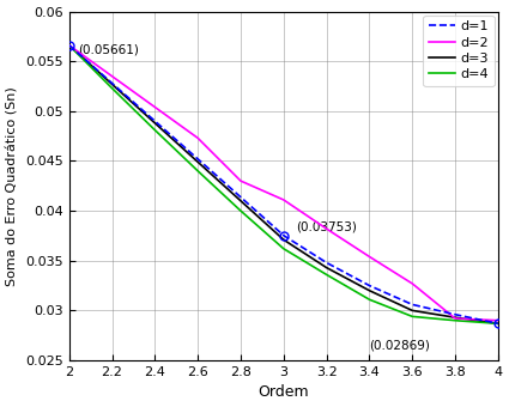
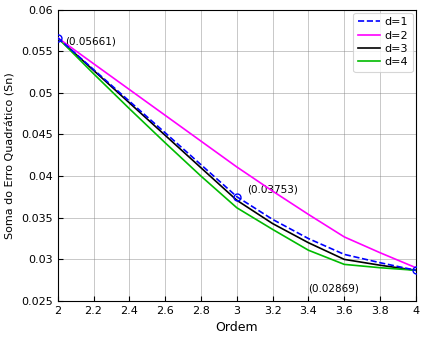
d=2/2.8: 0.0430 -> 0.0442
d=2/3.8: 0.0292 -> 0.0308
